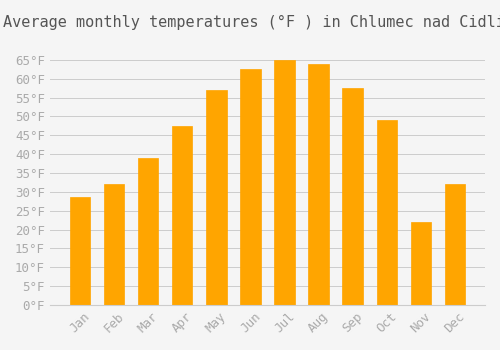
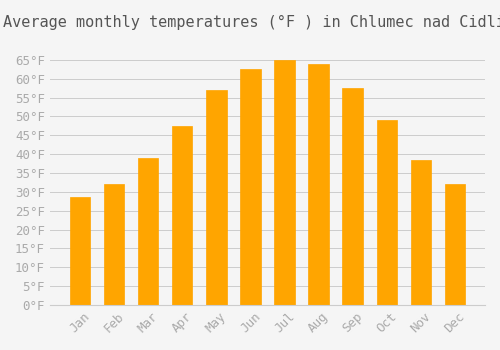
Nov: 22.0°F -> 38.5°F
